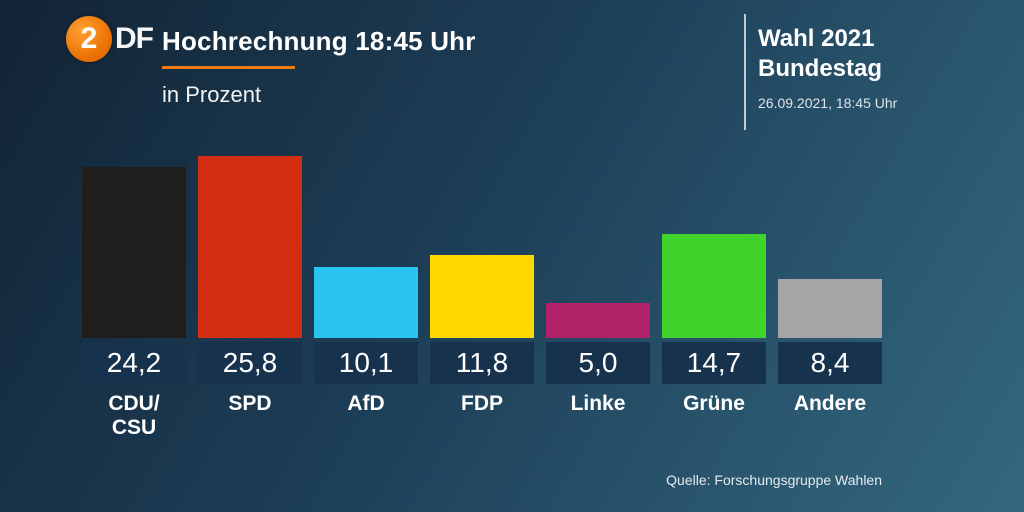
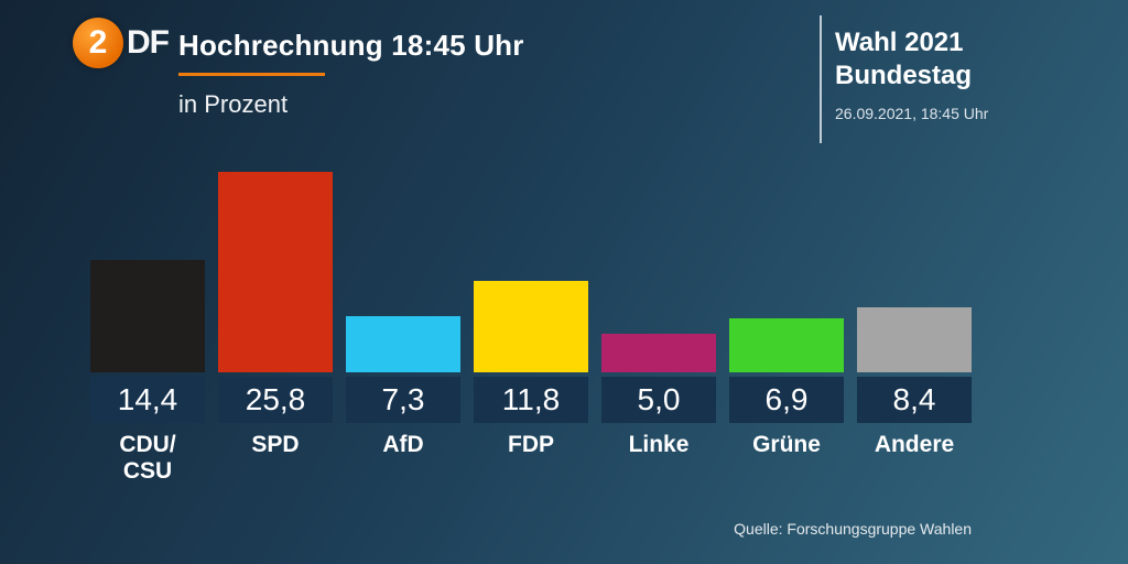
CDU/ CSU: 24,2 -> 14,4
AfD: 10,1 -> 7,3
Grüne: 14,7 -> 6,9
